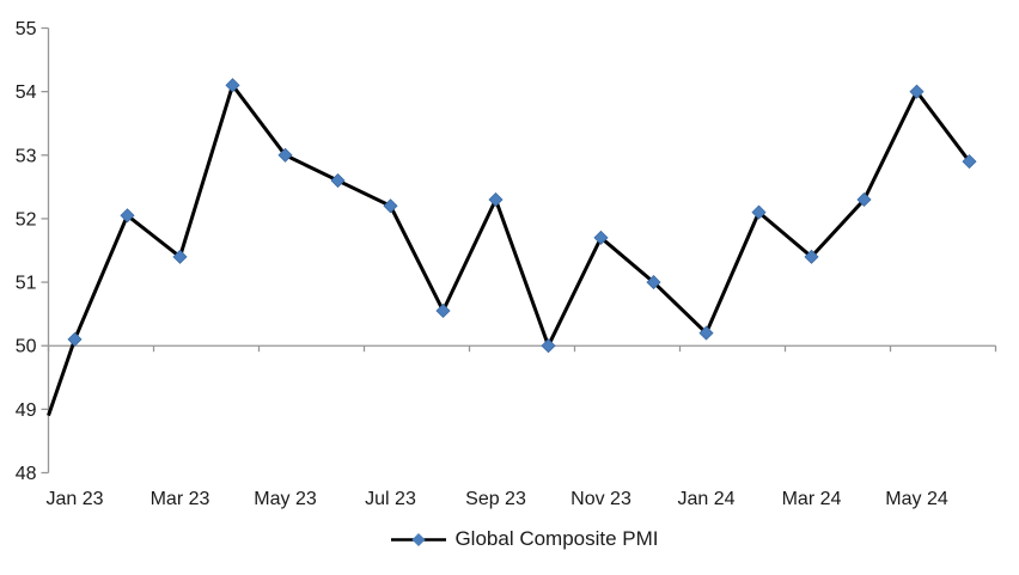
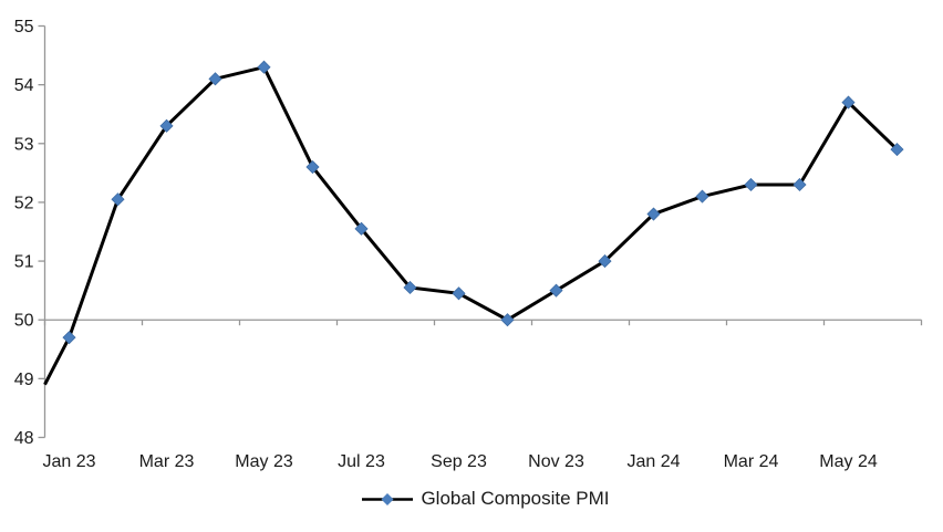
Jan 23: 50.1 -> 49.7
Mar 23: 51.4 -> 53.3
May 23: 53.0 -> 54.3
Jul 23: 52.2 -> 51.5
Sep 23: 52.3 -> 50.5
Nov 23: 51.7 -> 50.5
Jan 24: 50.2 -> 51.8
Mar 24: 51.4 -> 52.3
May 24: 54.0 -> 53.7
